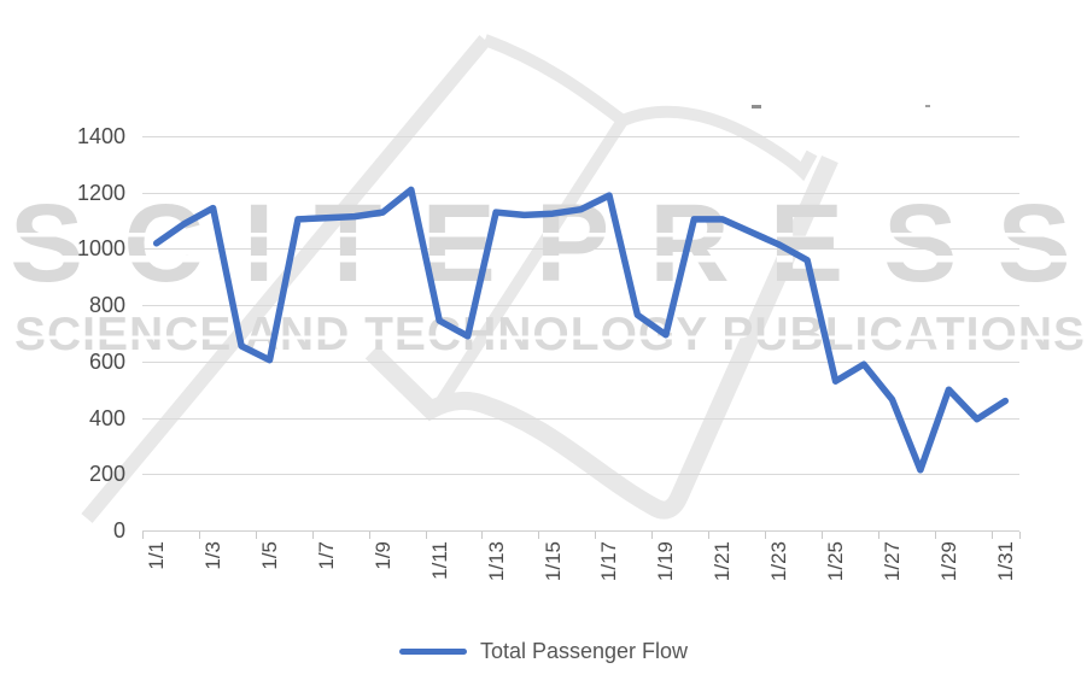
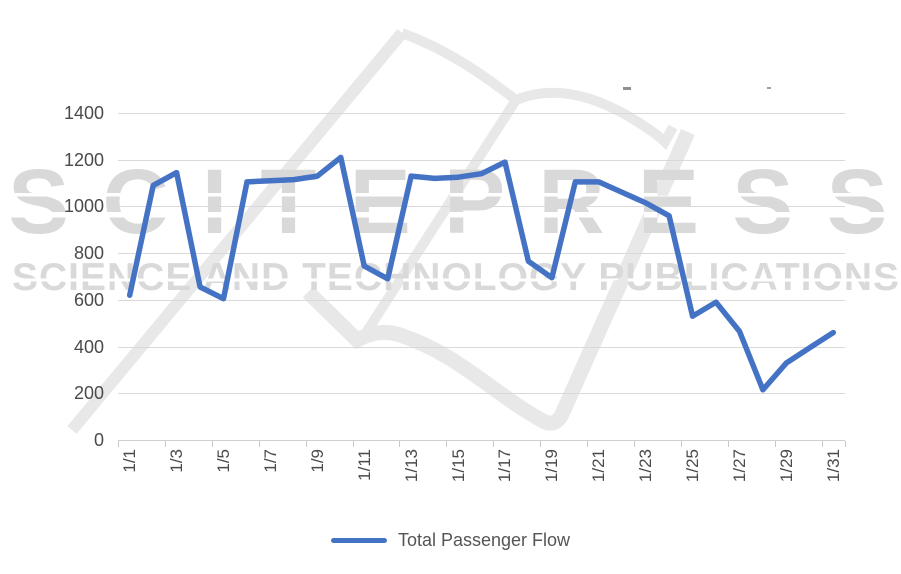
1/1: 1020 -> 620
1/29: 500 -> 330
